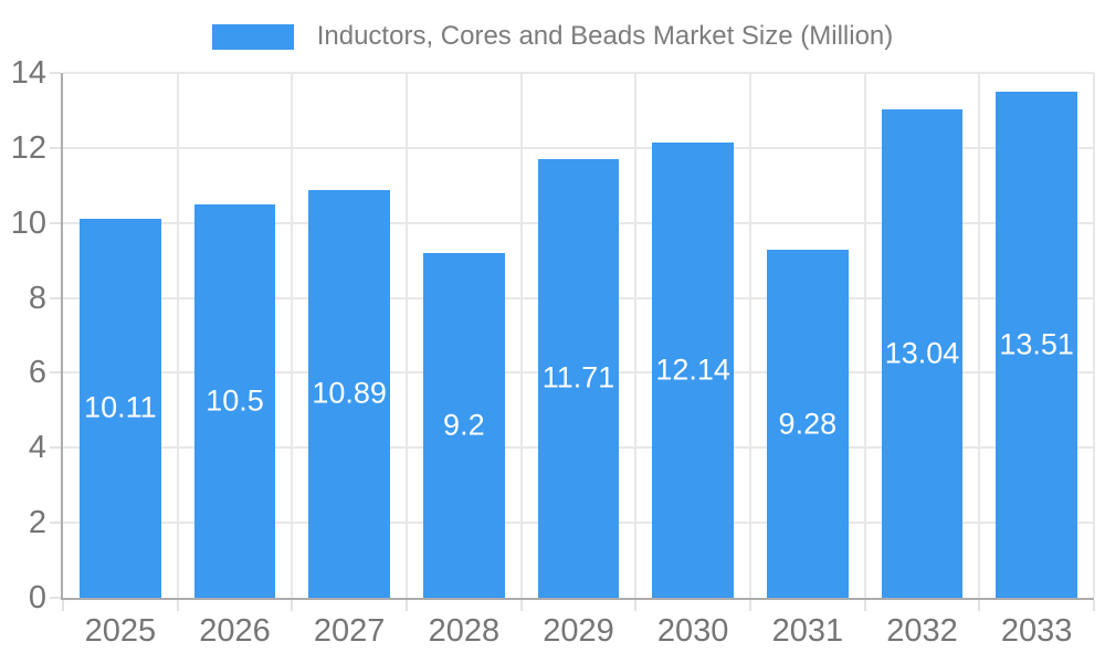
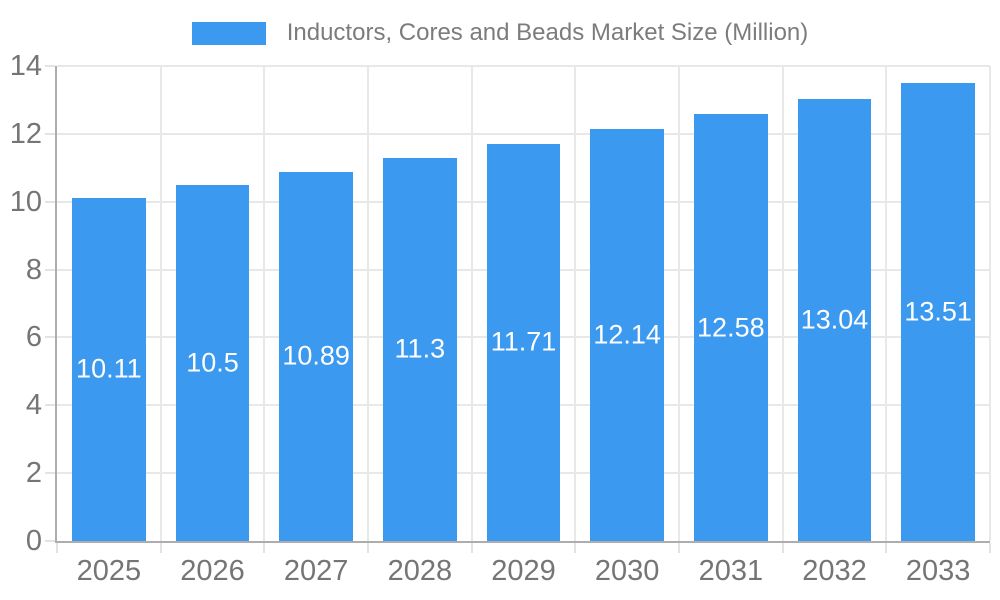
2028: 9.2 -> 11.3
2031: 9.28 -> 12.58
